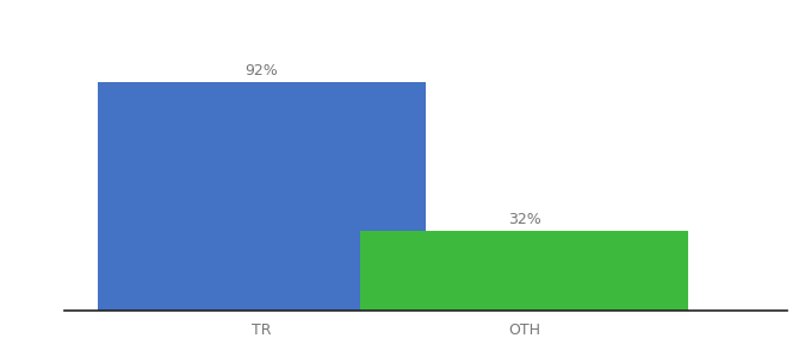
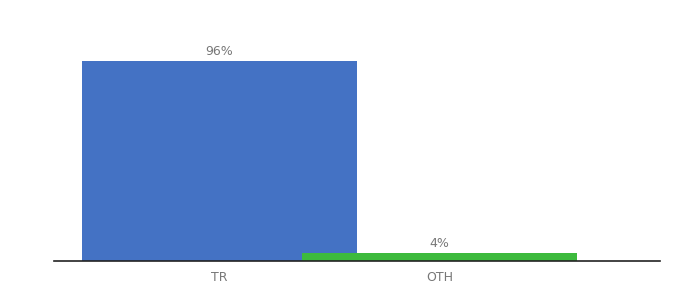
TR: 92% -> 96%
OTH: 32% -> 4%
